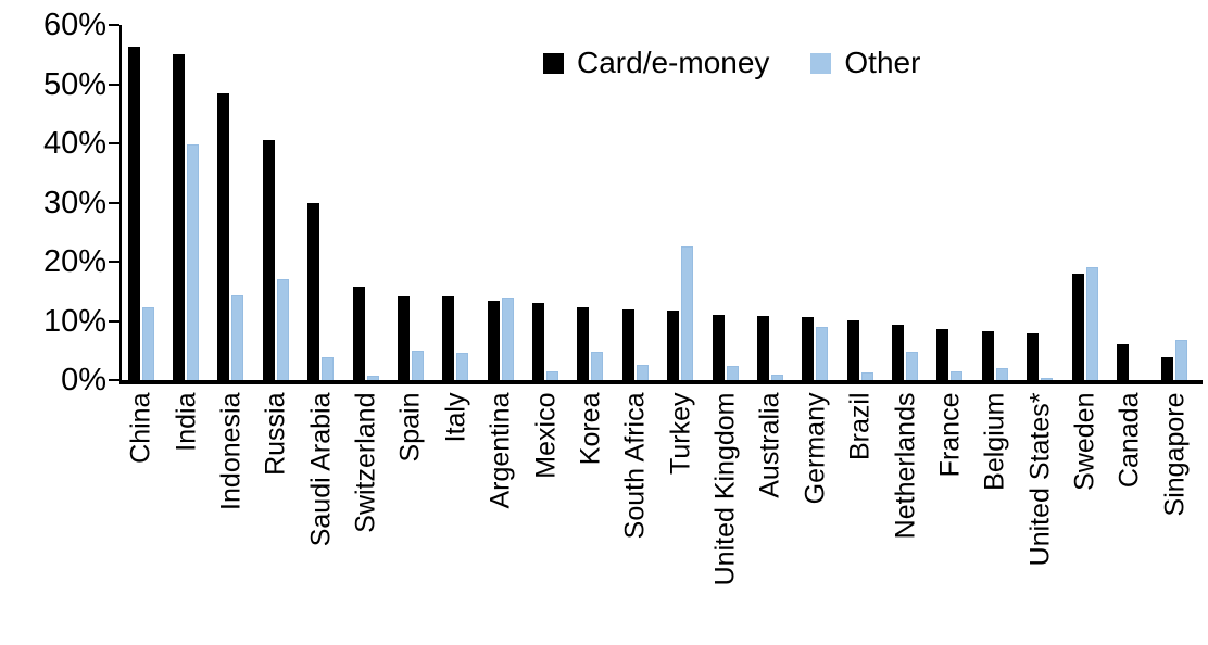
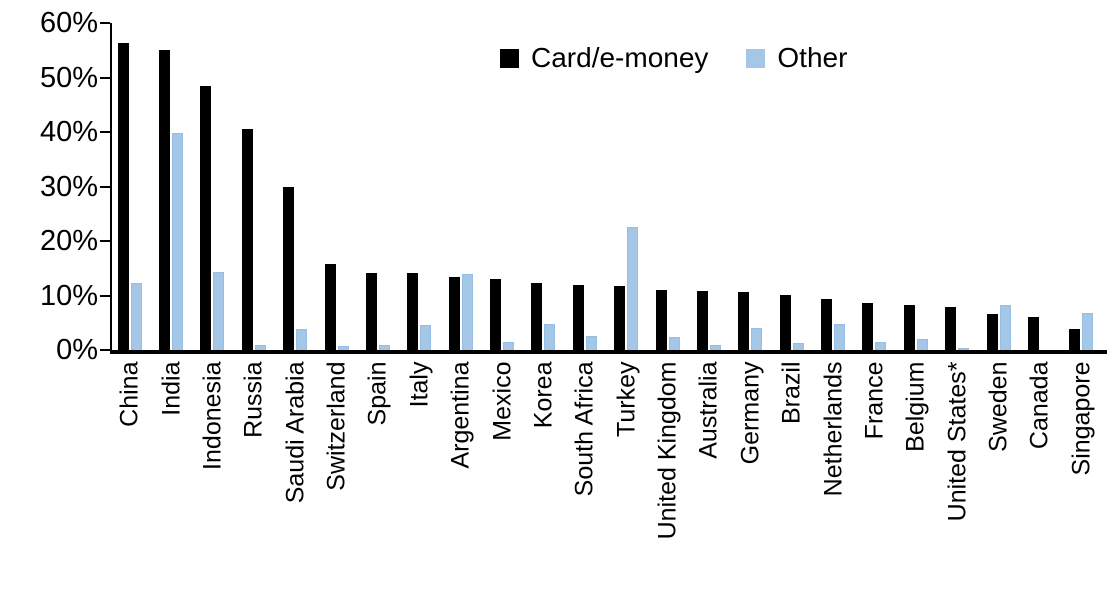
Other/Russia: 17% -> 1%
Other/Spain: 5% -> 1%
Other/Germany: 9% -> 4%
Card/e-money/Sweden: 18% -> 7%
Other/Sweden: 19% -> 8%
